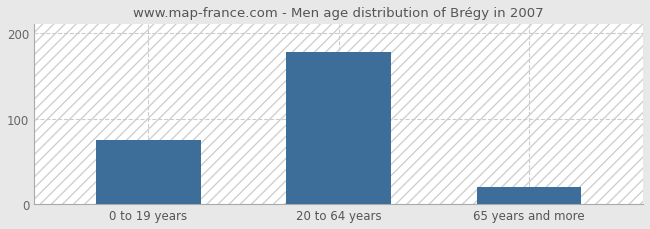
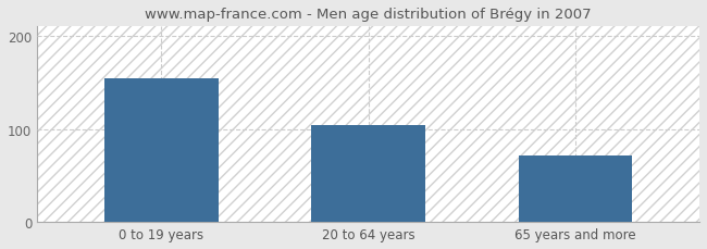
0 to 19 years: 75 -> 154
20 to 64 years: 178 -> 104
65 years and more: 20 -> 72
